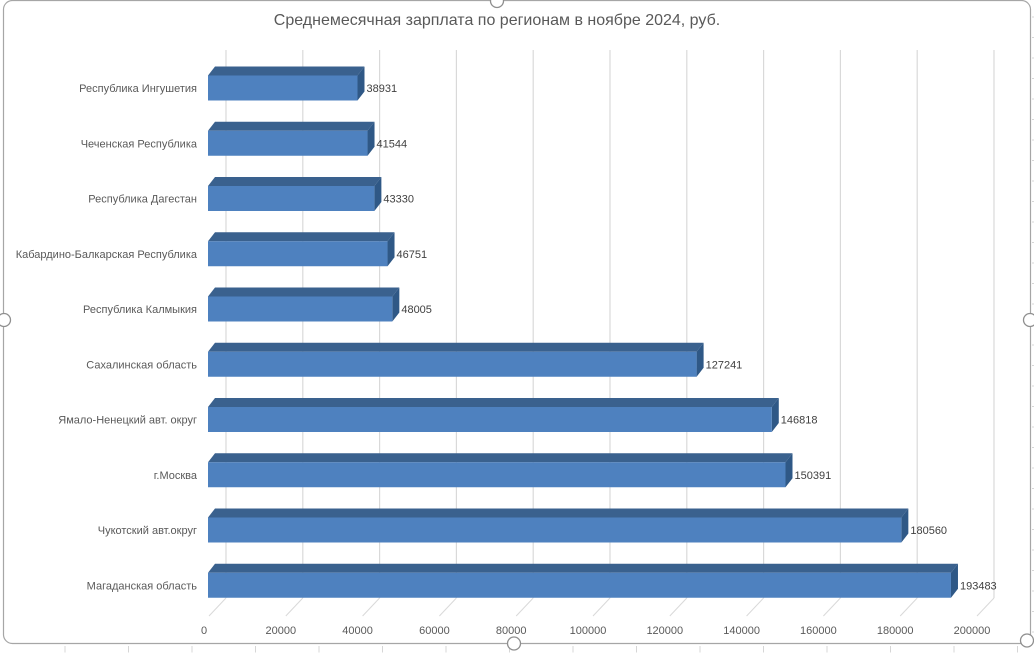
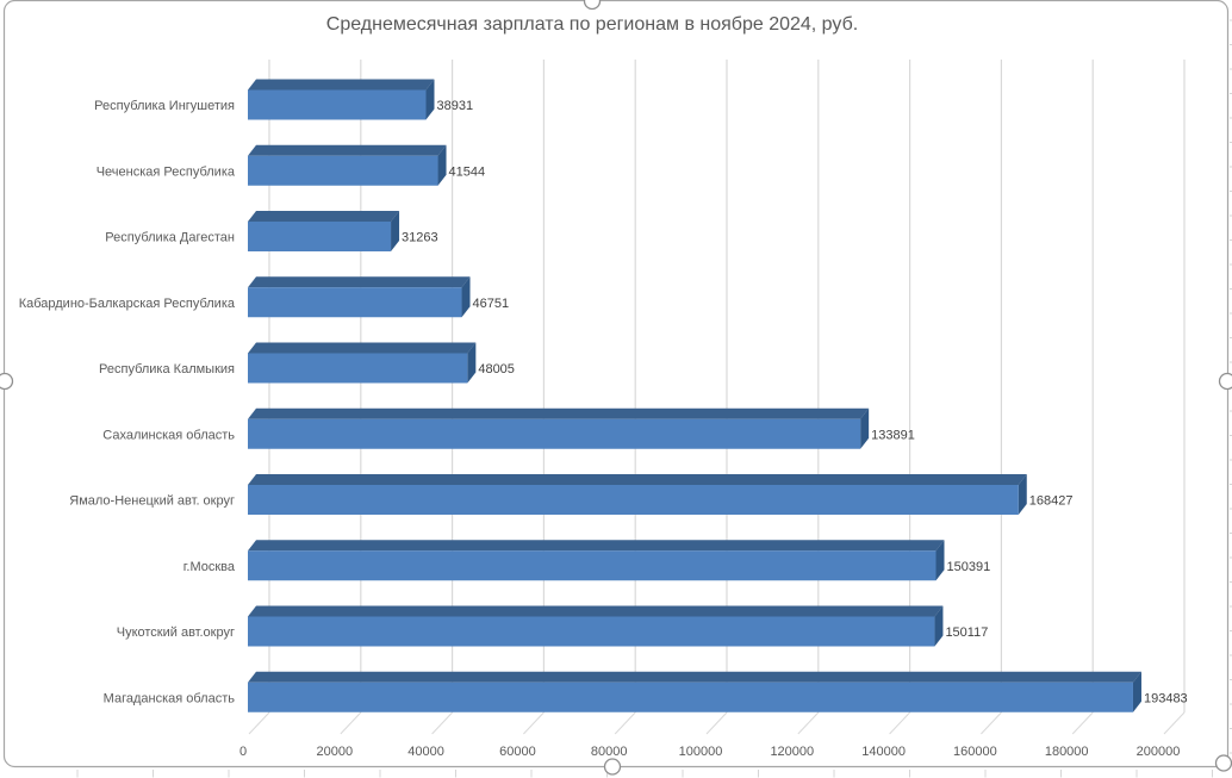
Республика Дагестан: 43330 -> 31263
Сахалинская область: 127241 -> 133891
Ямало-Ненецкий авт. округ: 146818 -> 168427
Чукотский авт.округ: 180560 -> 150117
